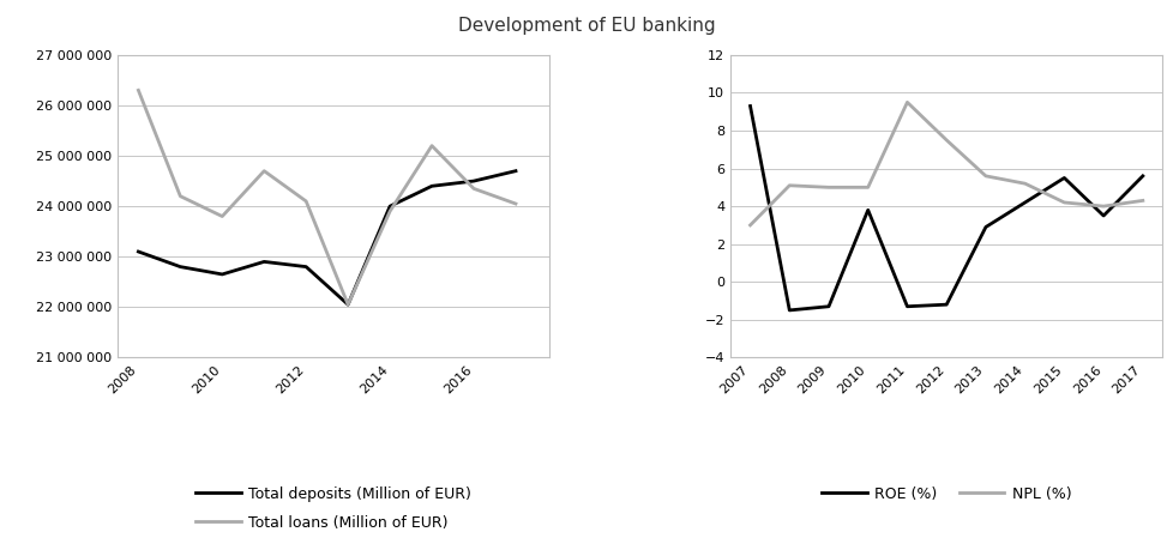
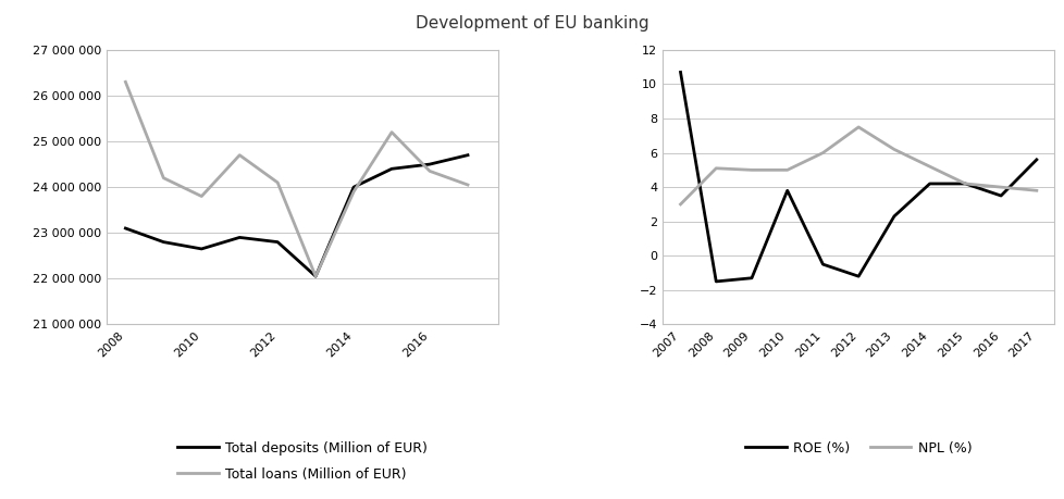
ROE (%)/2007: 9.3 -> 10.7
ROE (%)/2011: -1.3 -> -0.5
NPL (%)/2011: 9.5 -> 6.0
ROE (%)/2013: 2.9 -> 2.3
NPL (%)/2013: 5.6 -> 6.2
ROE (%)/2015: 5.5 -> 4.2
NPL (%)/2017: 4.3 -> 3.8
